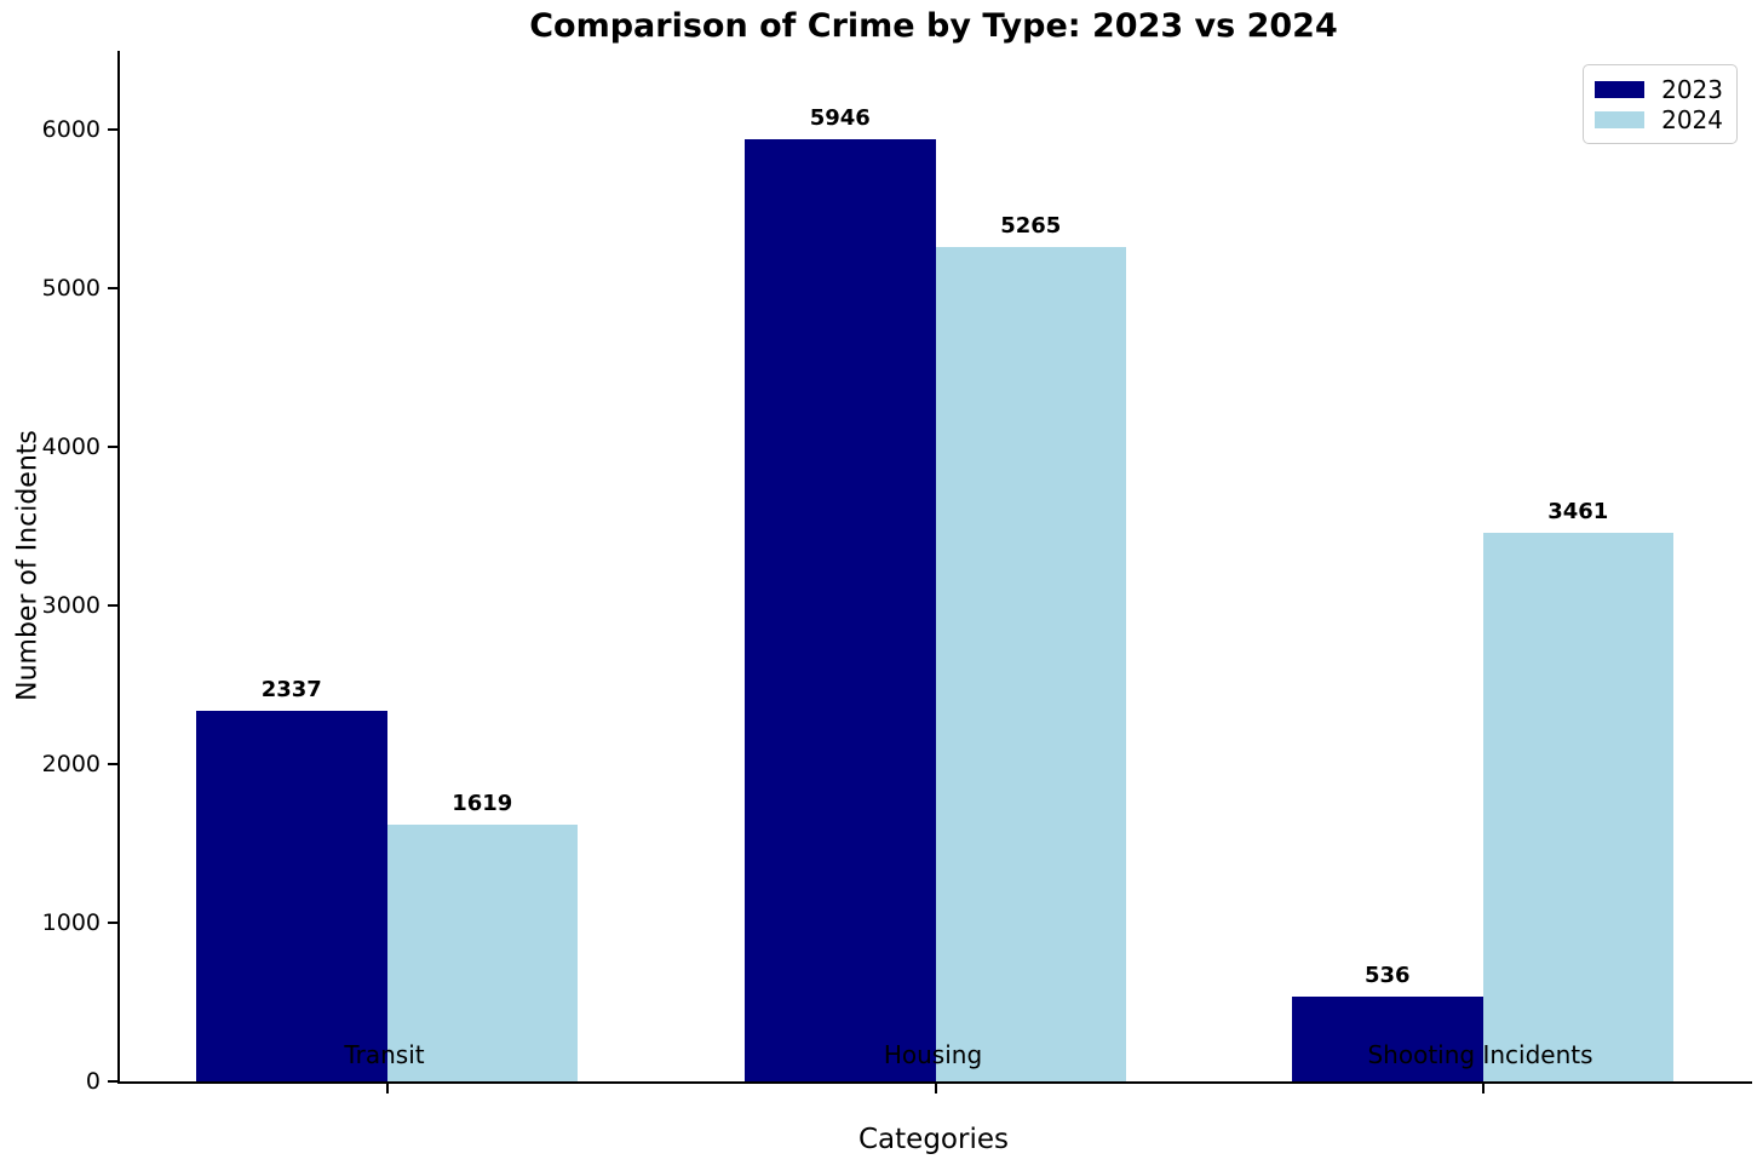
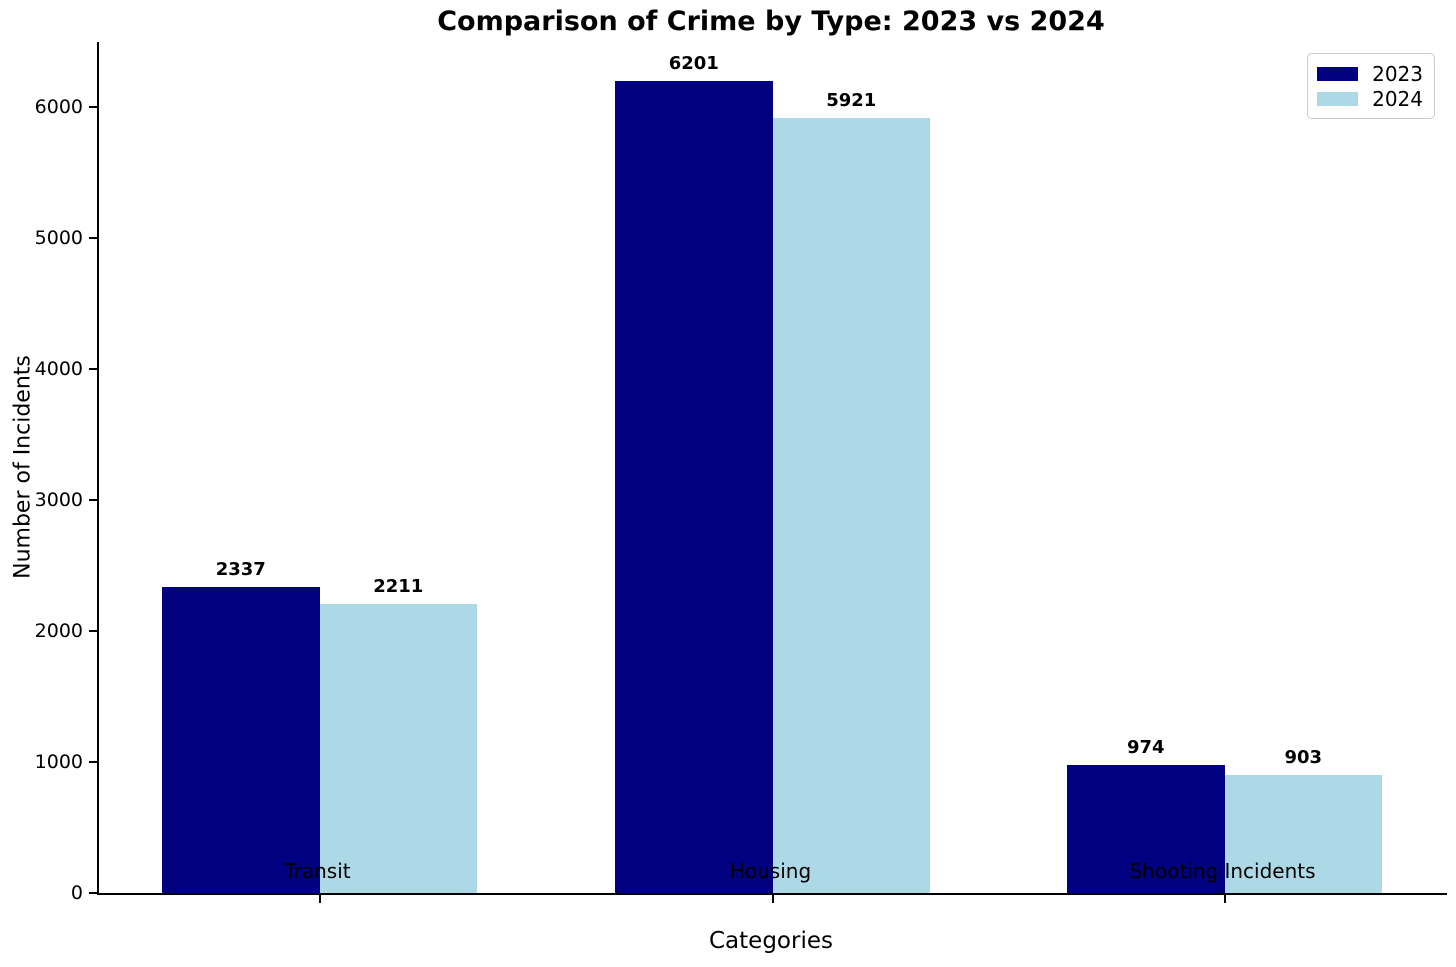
2024/Transit: 1619 -> 2211
2023/Housing: 5946 -> 6201
2024/Housing: 5265 -> 5921
2023/Shooting Incidents: 536 -> 974
2024/Shooting Incidents: 3461 -> 903
